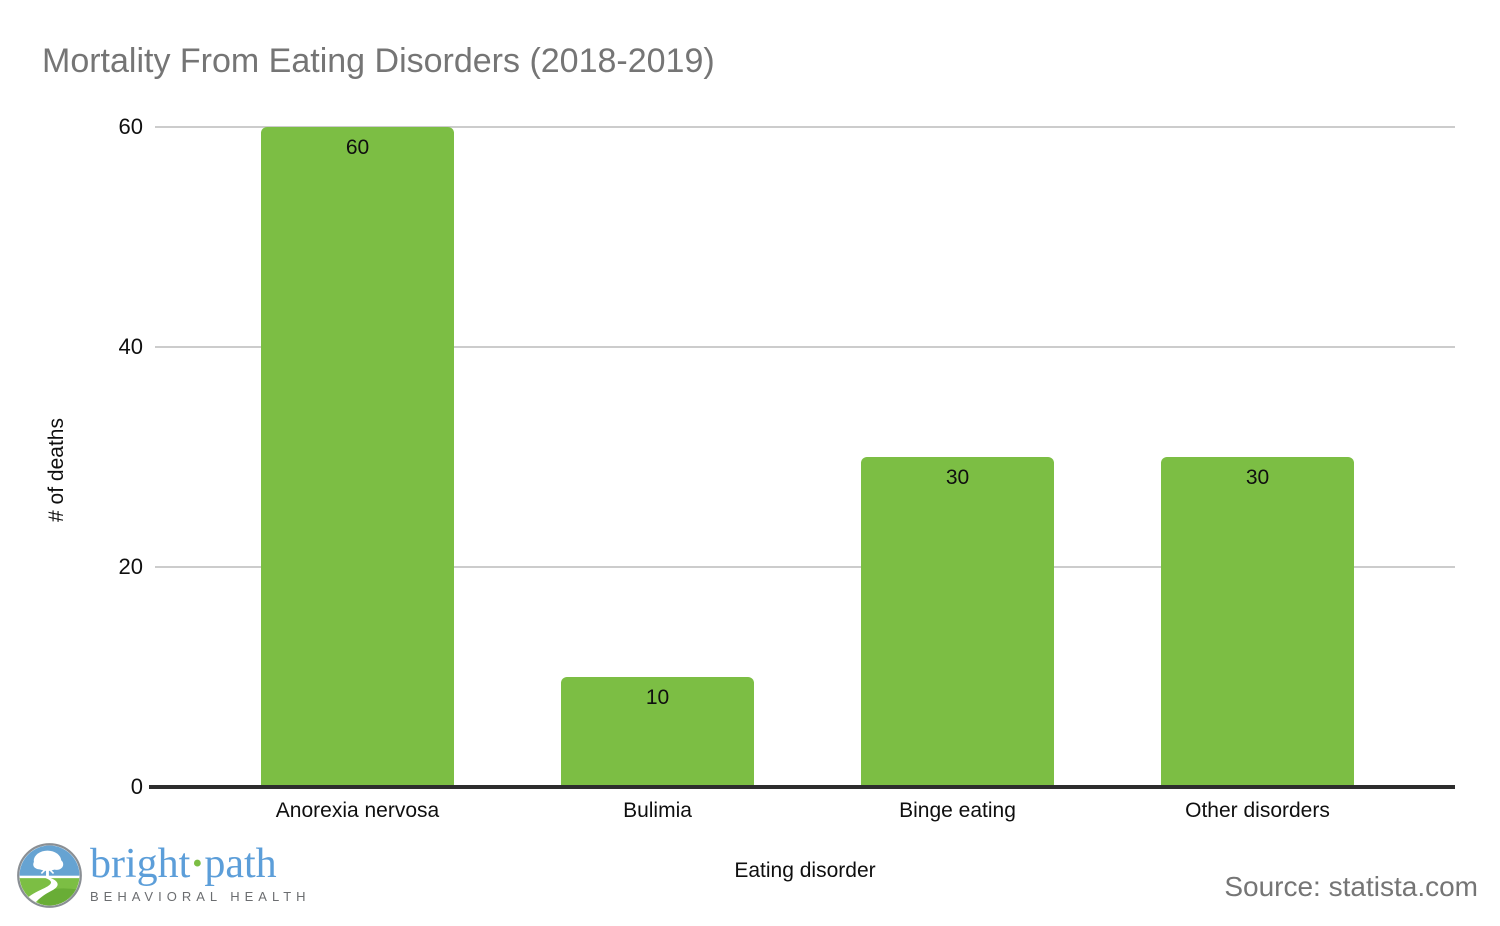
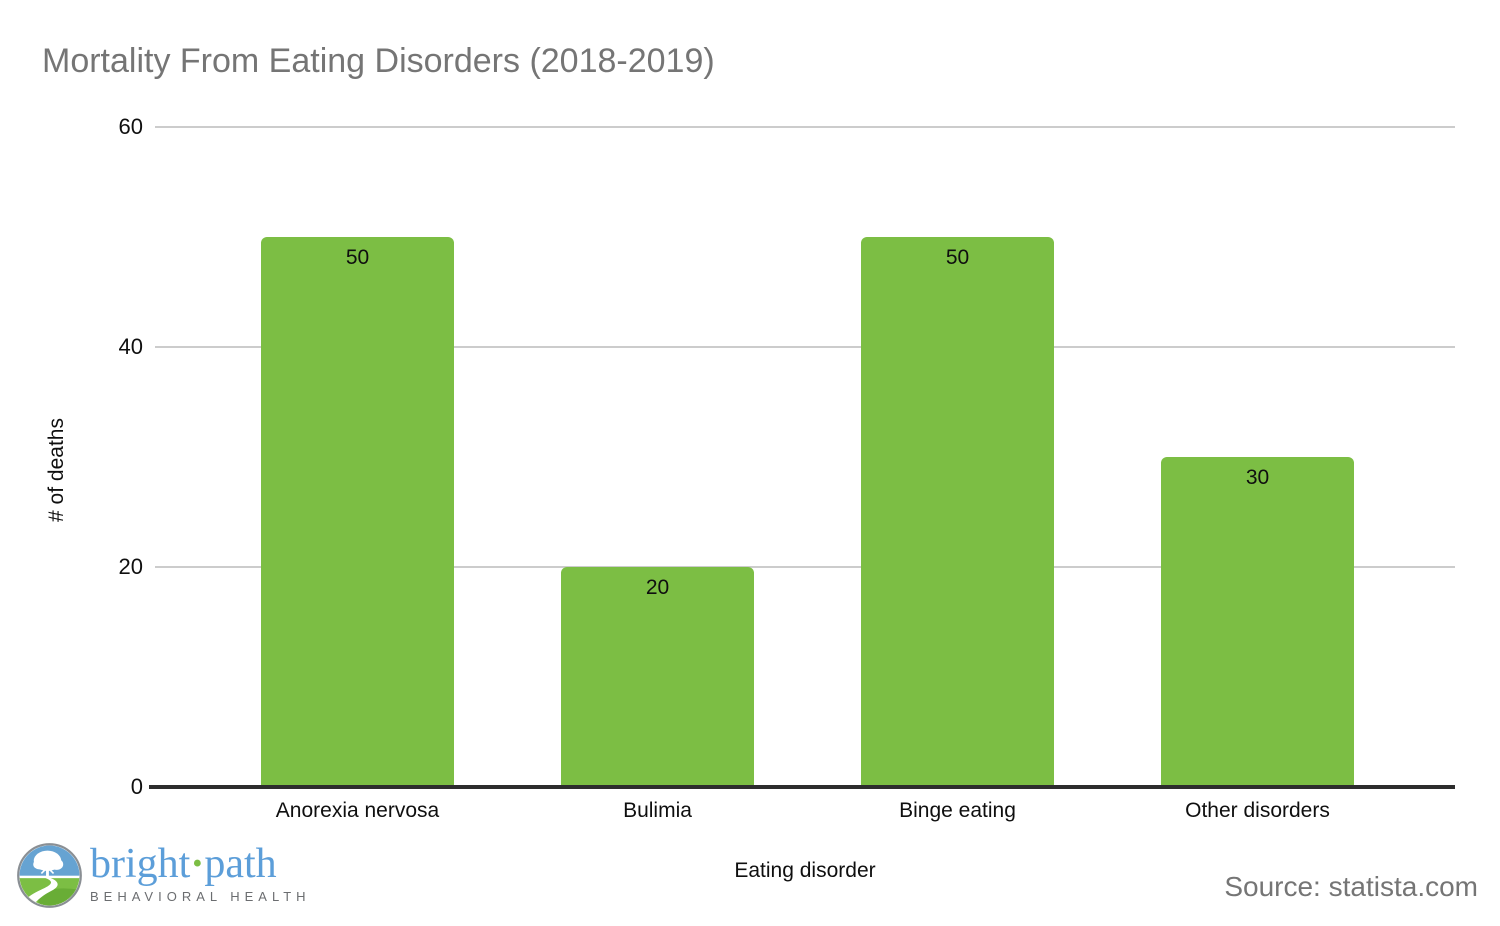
Anorexia nervosa: 60 -> 50
Bulimia: 10 -> 20
Binge eating: 30 -> 50
